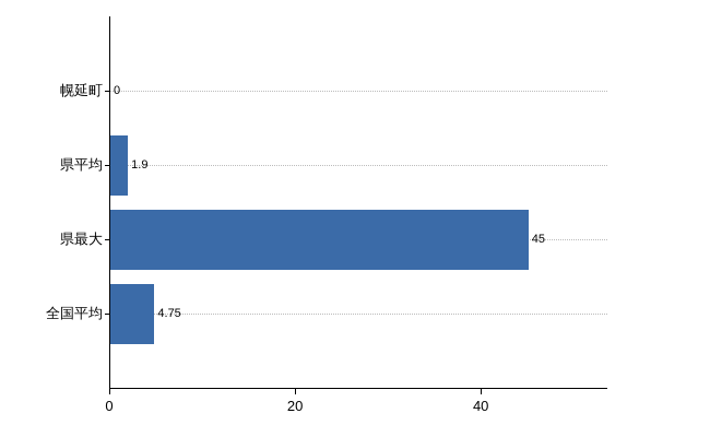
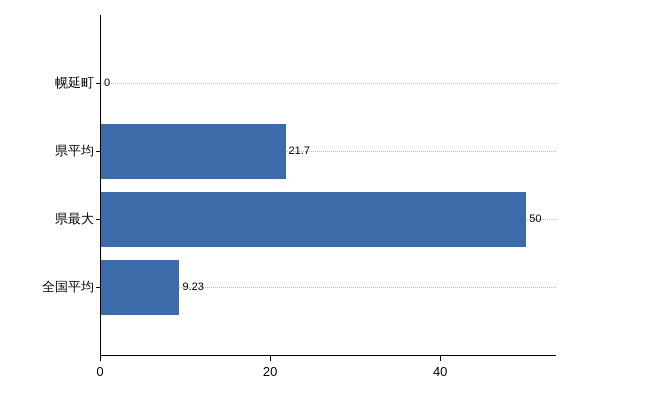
県平均: 1.9 -> 21.7
県最大: 45 -> 50
全国平均: 4.75 -> 9.23
